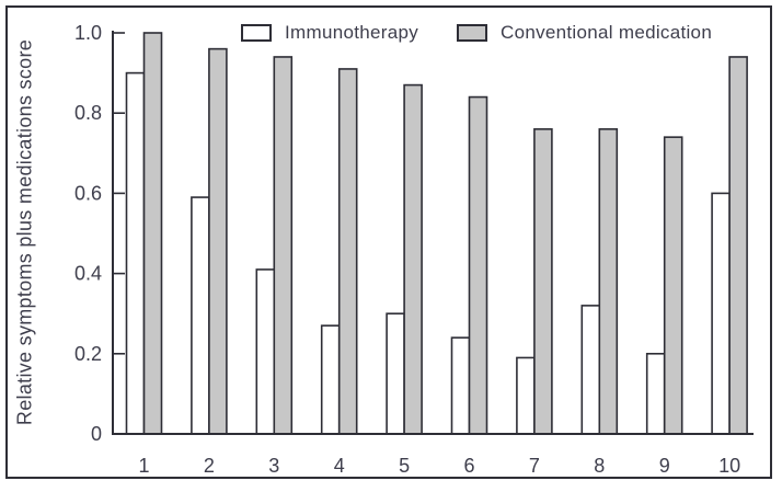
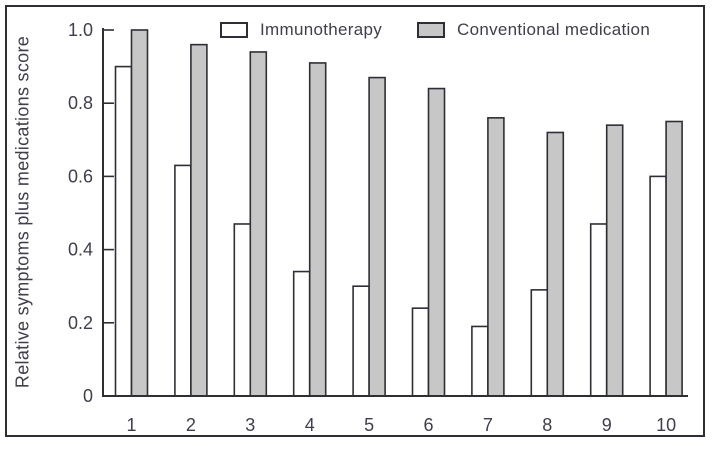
Immunotherapy/2: 0.59 -> 0.63
Immunotherapy/3: 0.41 -> 0.47
Immunotherapy/4: 0.27 -> 0.34
Immunotherapy/8: 0.32 -> 0.29
Conventional medication/8: 0.76 -> 0.72
Immunotherapy/9: 0.20 -> 0.47
Conventional medication/10: 0.94 -> 0.75
